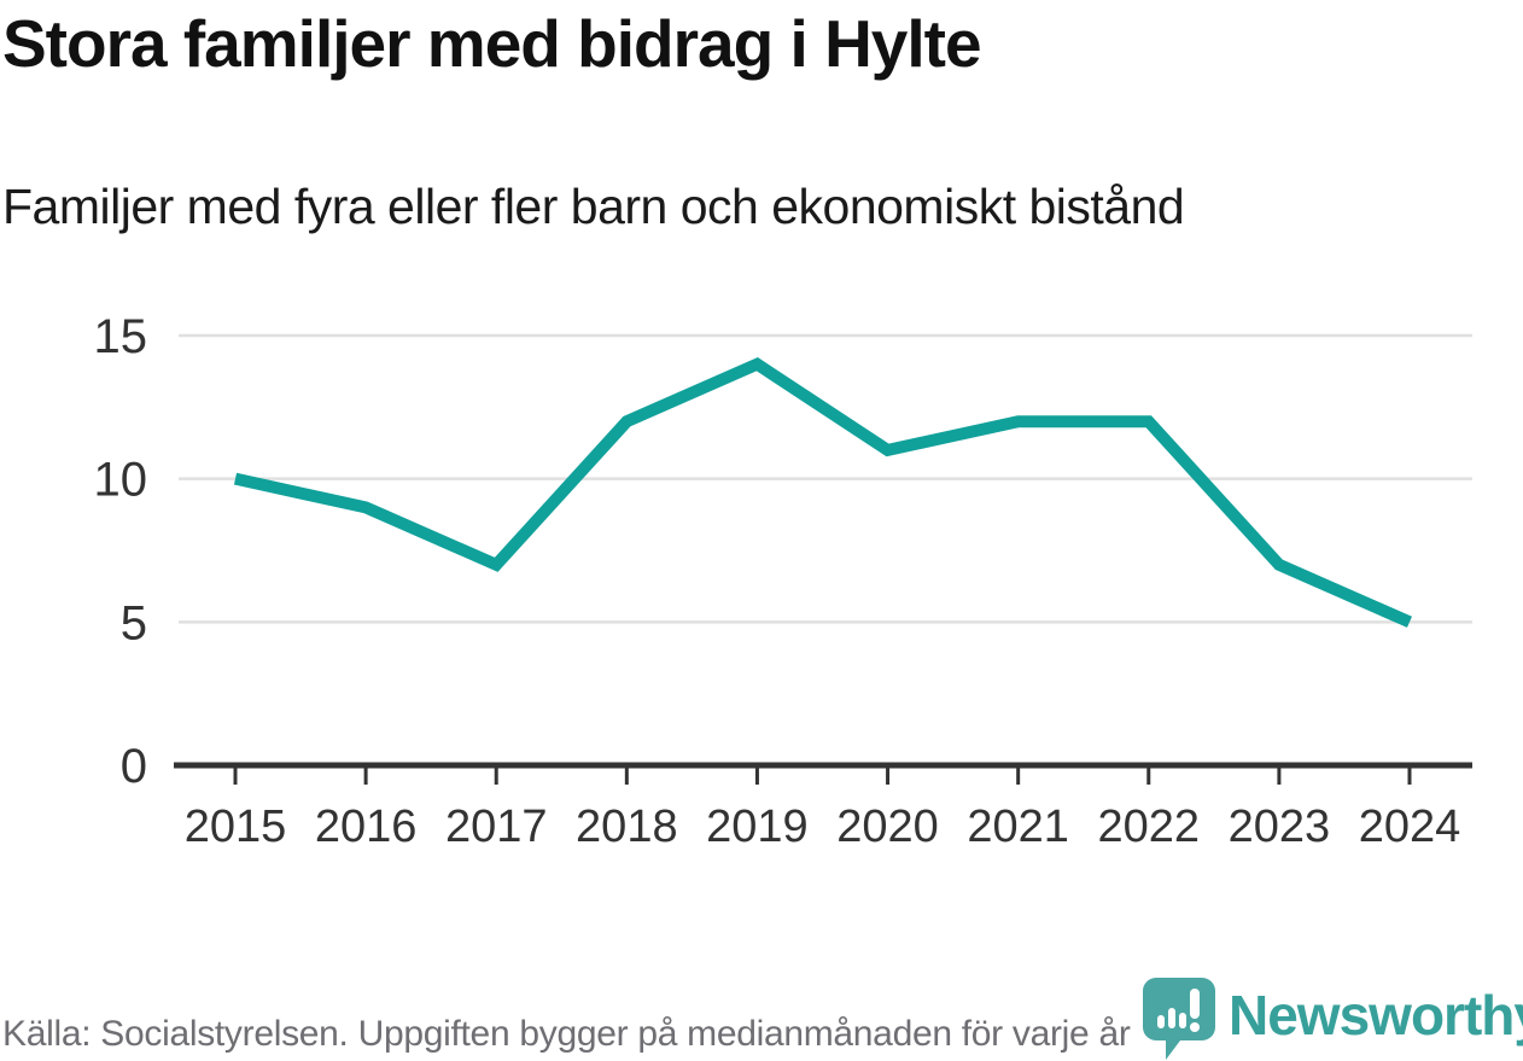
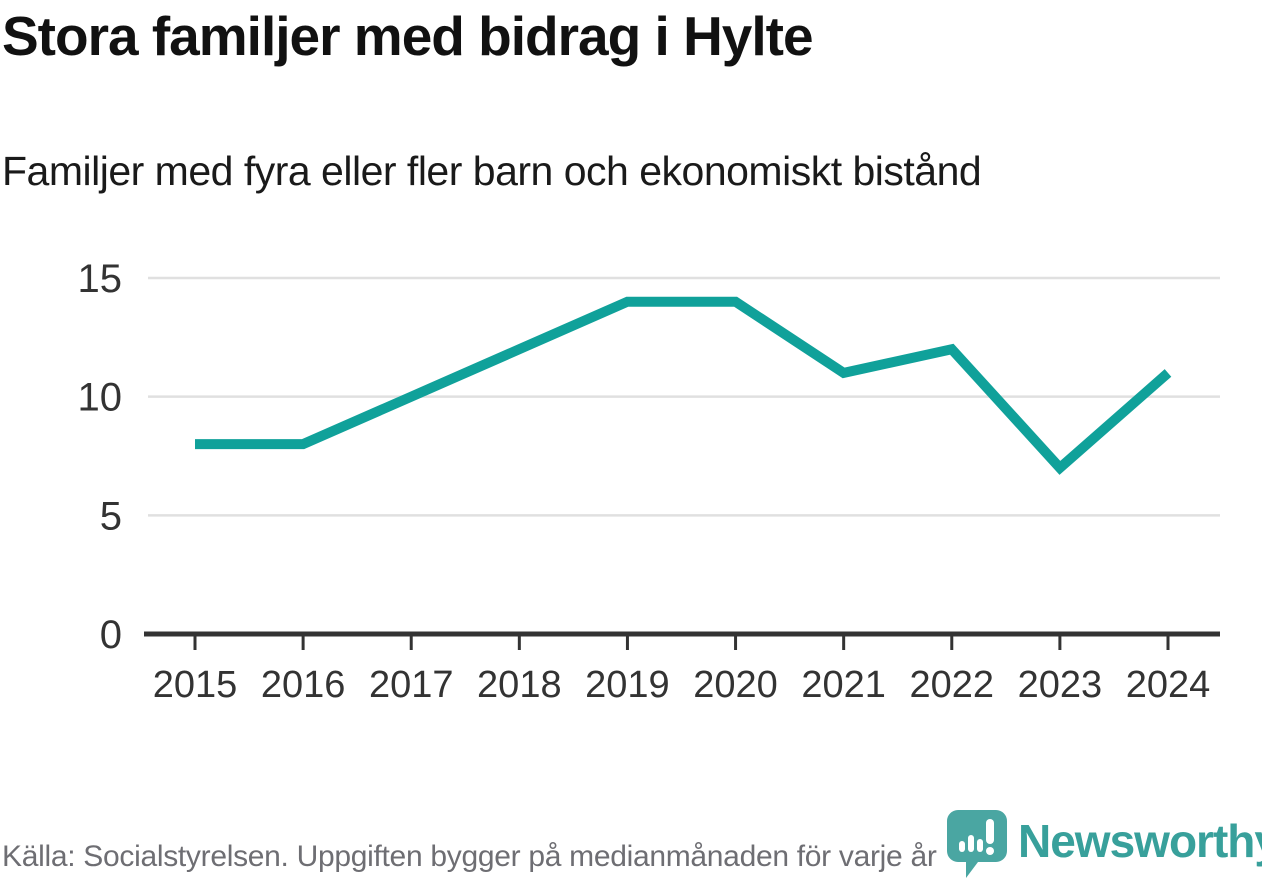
2015: 10 -> 8
2016: 9 -> 8
2017: 7 -> 10
2020: 11 -> 14
2021: 12 -> 11
2024: 5 -> 11
